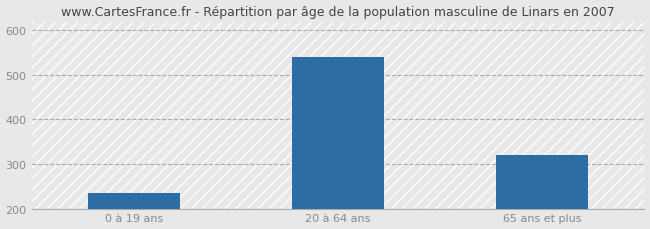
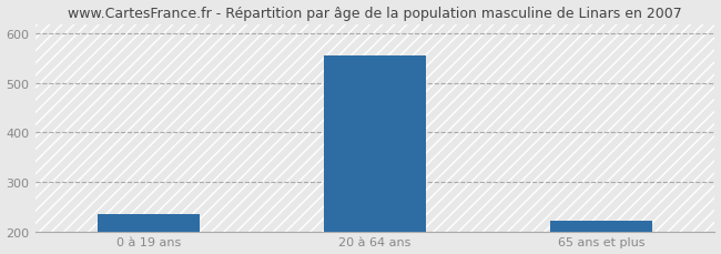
20 à 64 ans: 540 -> 557
65 ans et plus: 320 -> 222
